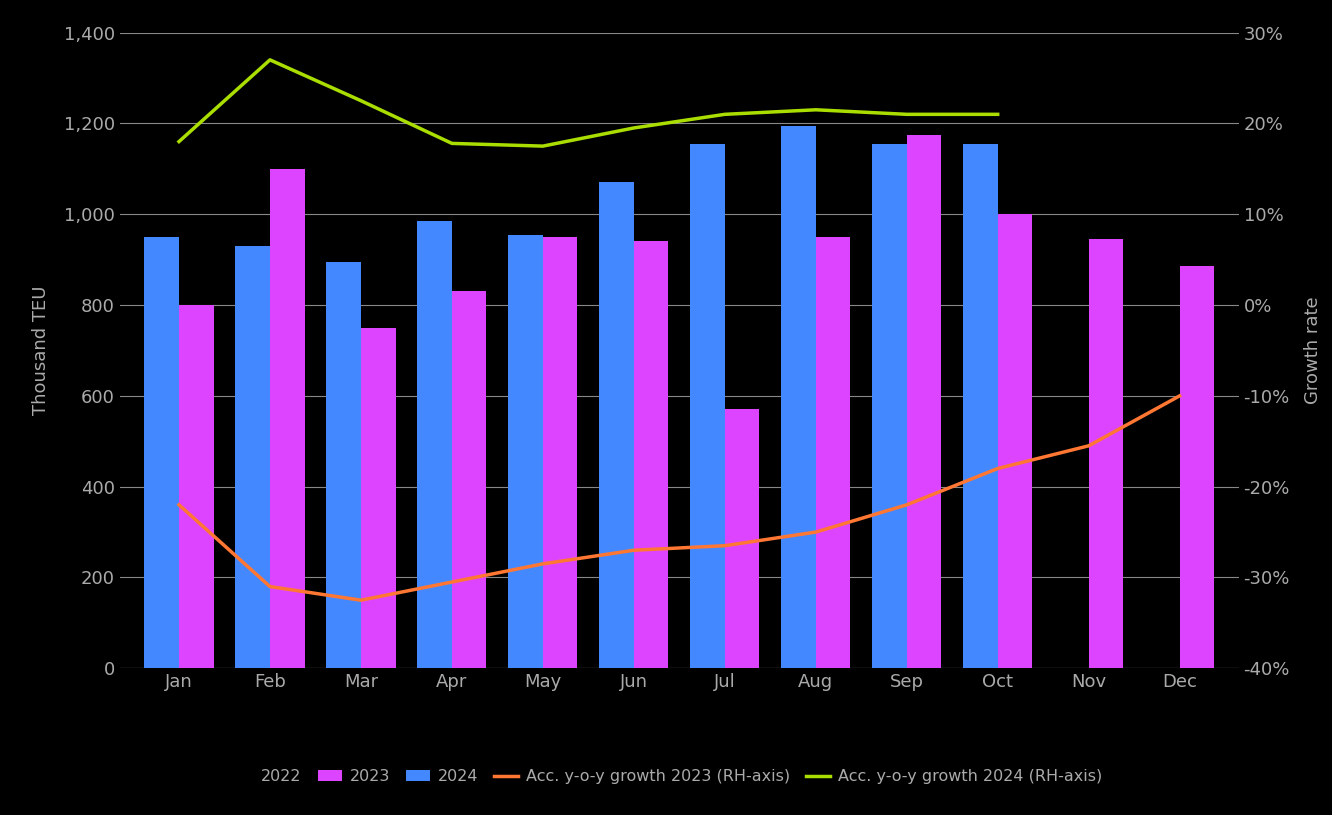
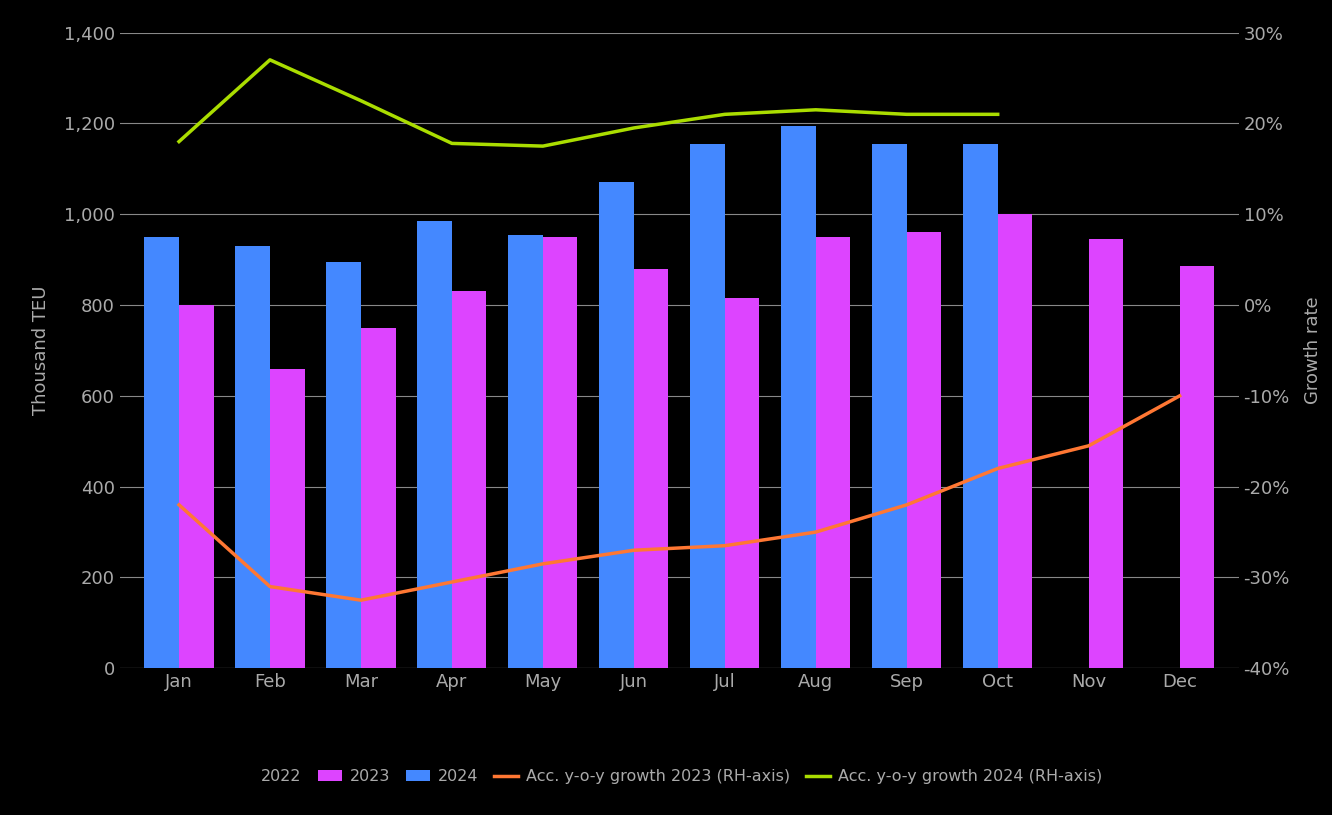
2023/Feb: 1,100 -> 660
2023/Jun: 940 -> 880
2023/Jul: 570 -> 815
2023/Sep: 1,175 -> 960
